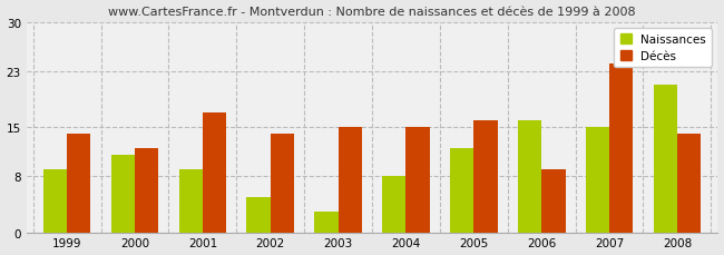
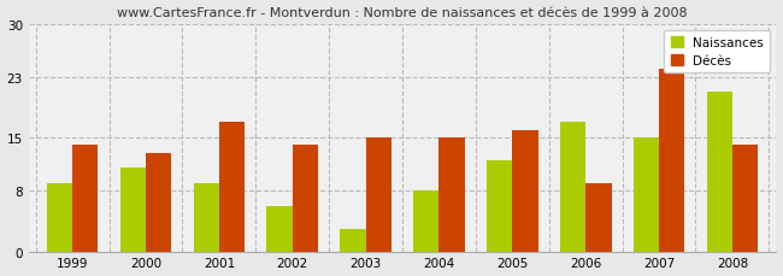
Décès/2000: 12 -> 13
Naissances/2002: 5 -> 6
Naissances/2006: 16 -> 17
